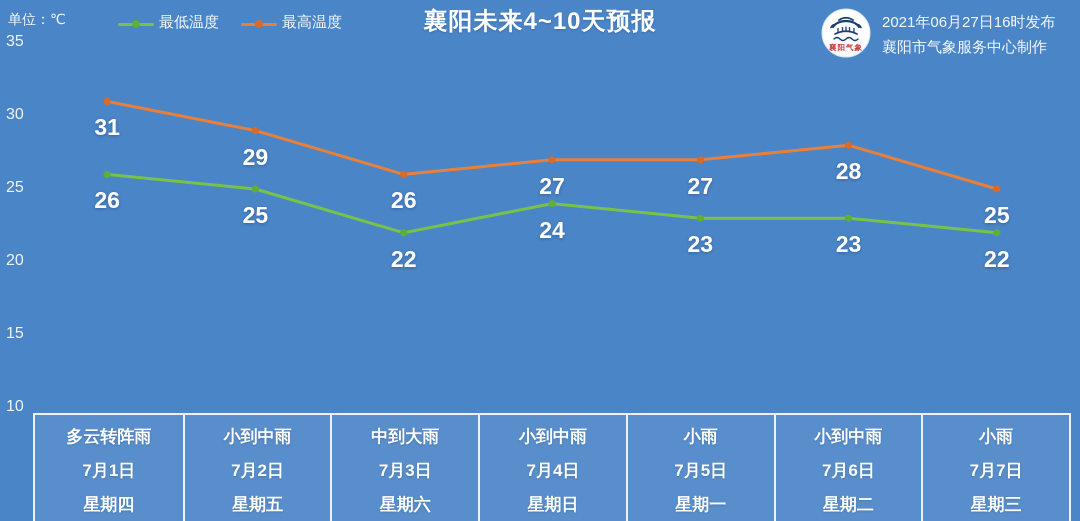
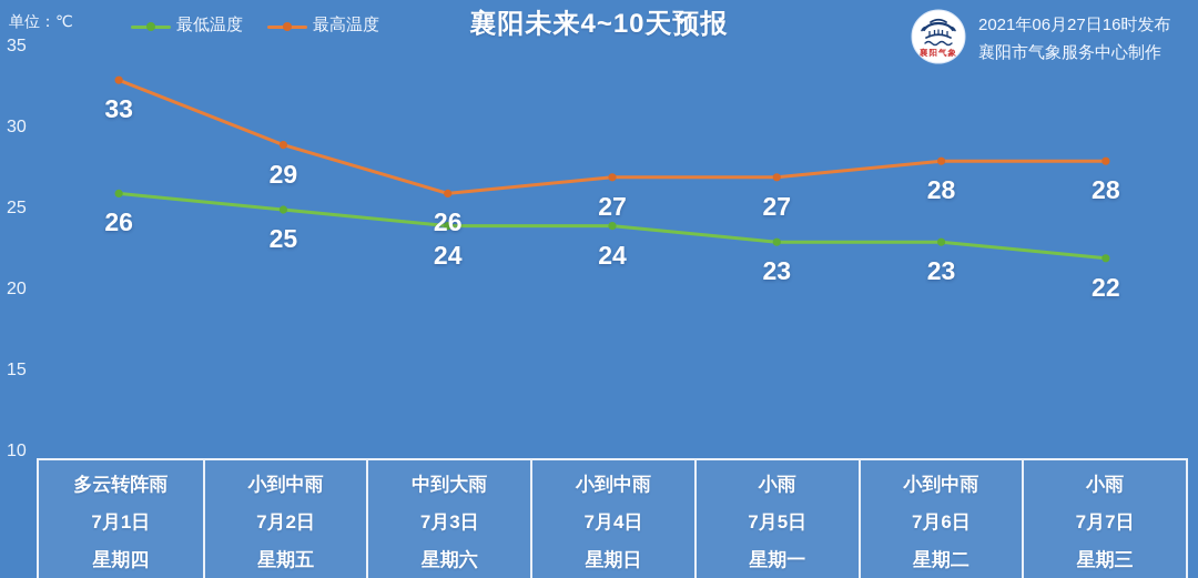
最高温度/7月1日: 31 -> 33
最低温度/7月3日: 22 -> 24
最高温度/7月7日: 25 -> 28
